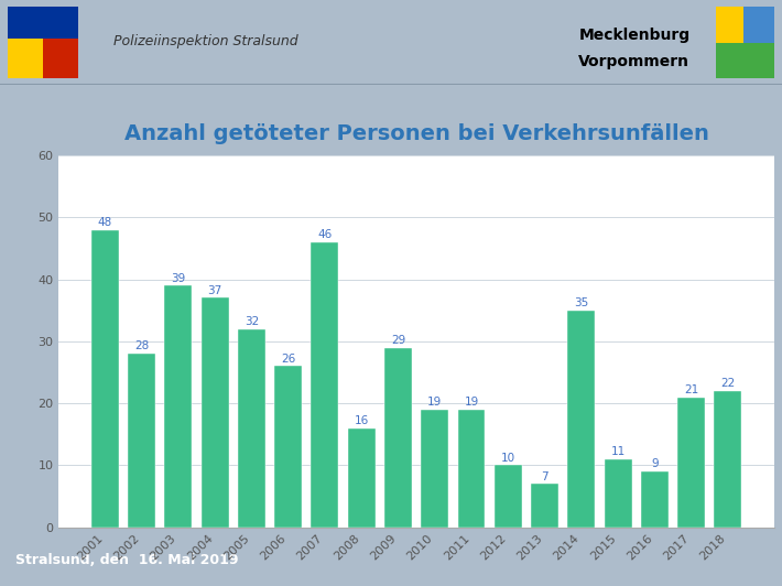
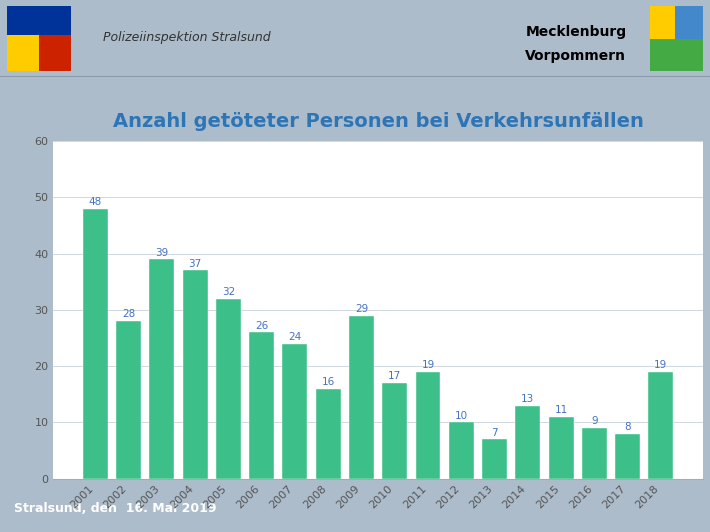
2007: 46 -> 24
2010: 19 -> 17
2014: 35 -> 13
2017: 21 -> 8
2018: 22 -> 19
